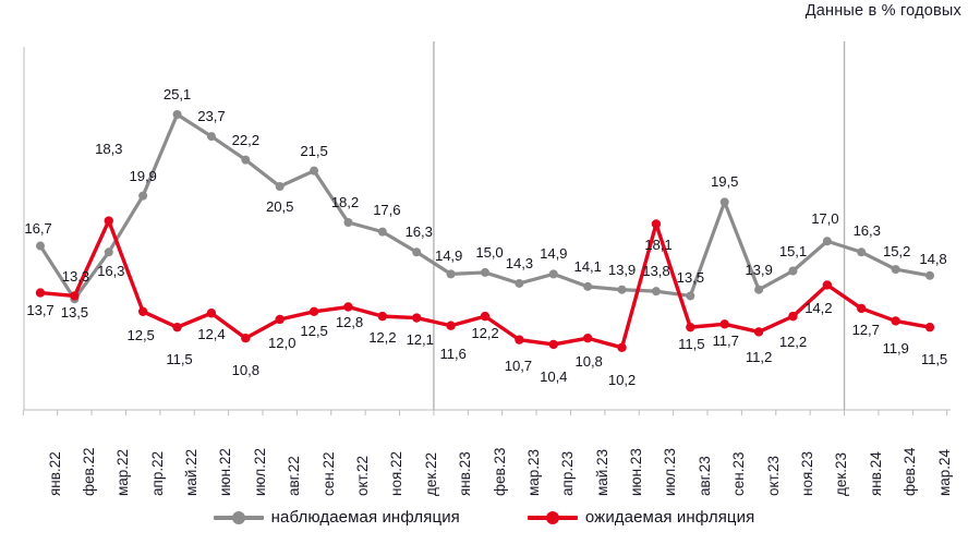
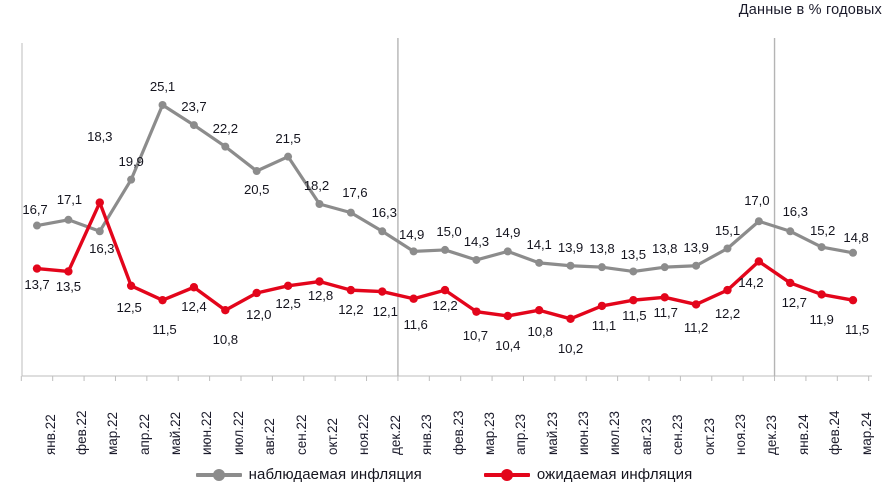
наблюдаемая инфляция/фев.22: 13,3 -> 17,1
ожидаемая инфляция/июл.23: 18,1 -> 11,1
наблюдаемая инфляция/сен.23: 19,5 -> 13,8
